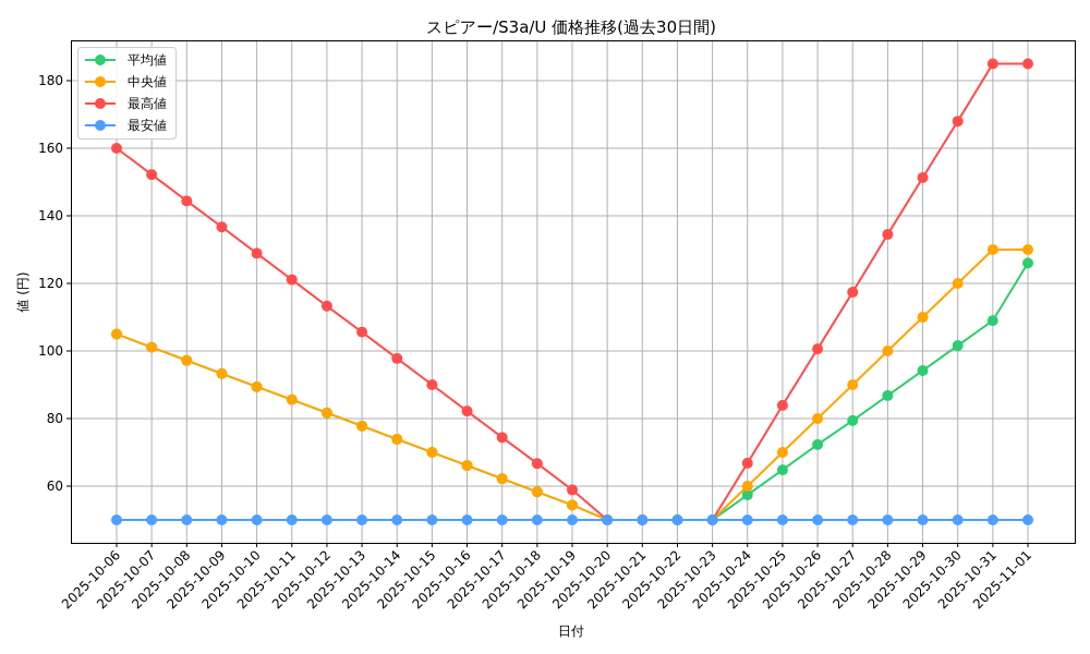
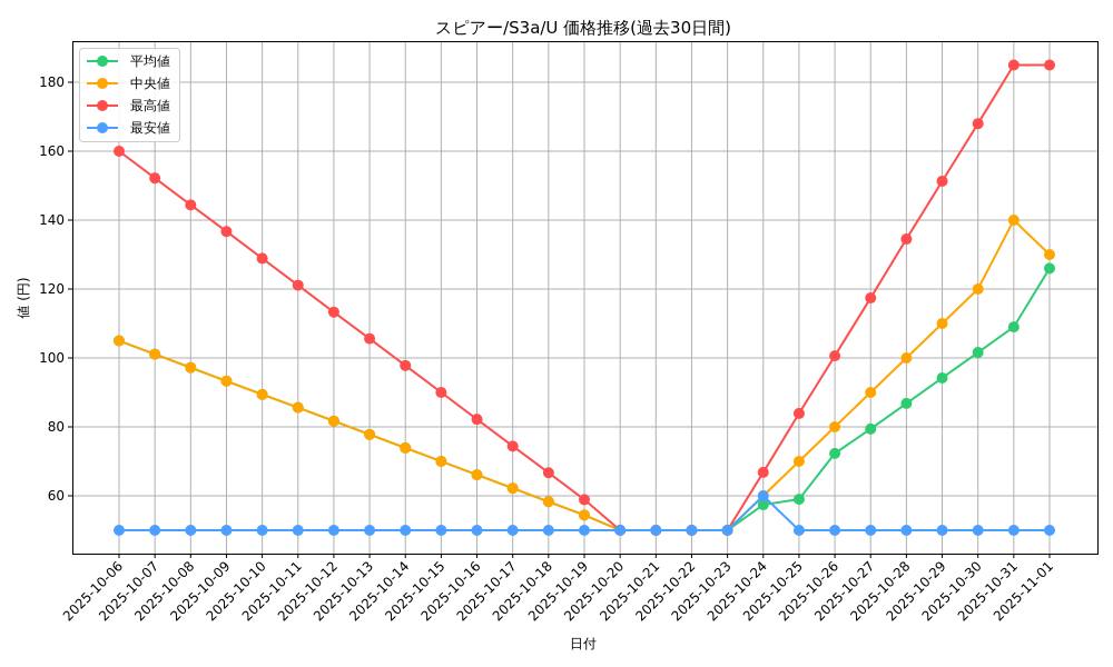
最安値/2025-10-24: 50 -> 60
平均値/2025-10-25: 65 -> 59
中央値/2025-10-31: 130 -> 140
